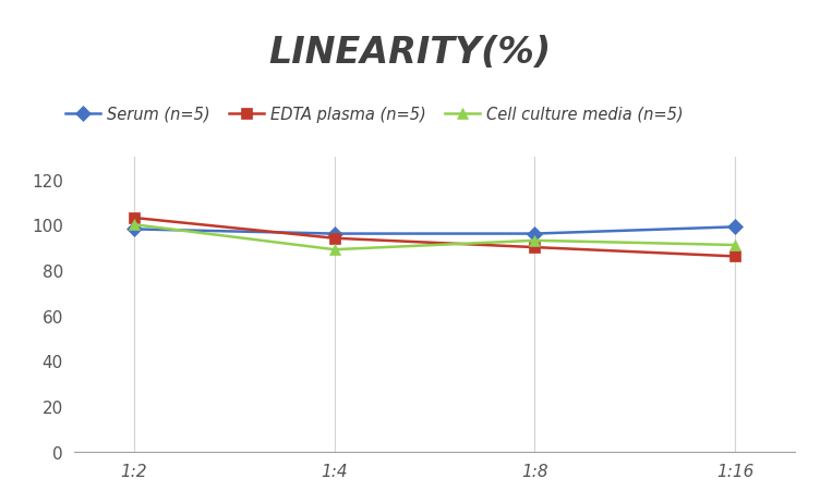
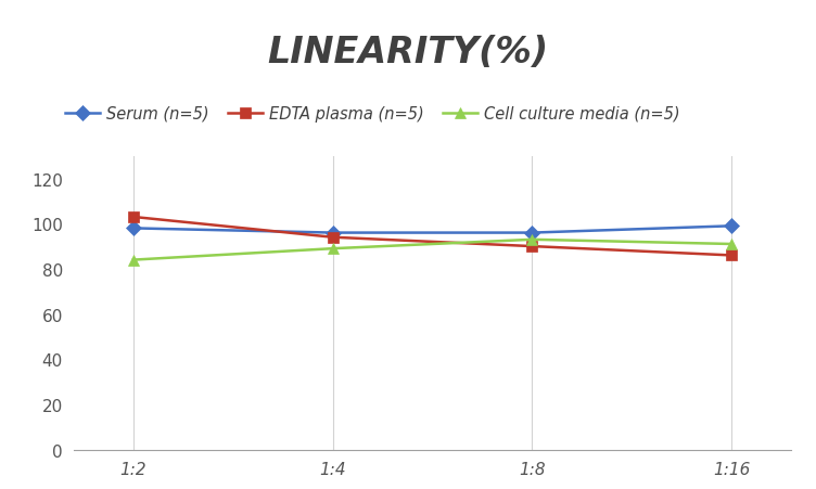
Cell culture media (n=5)/1:2: 100 -> 84
